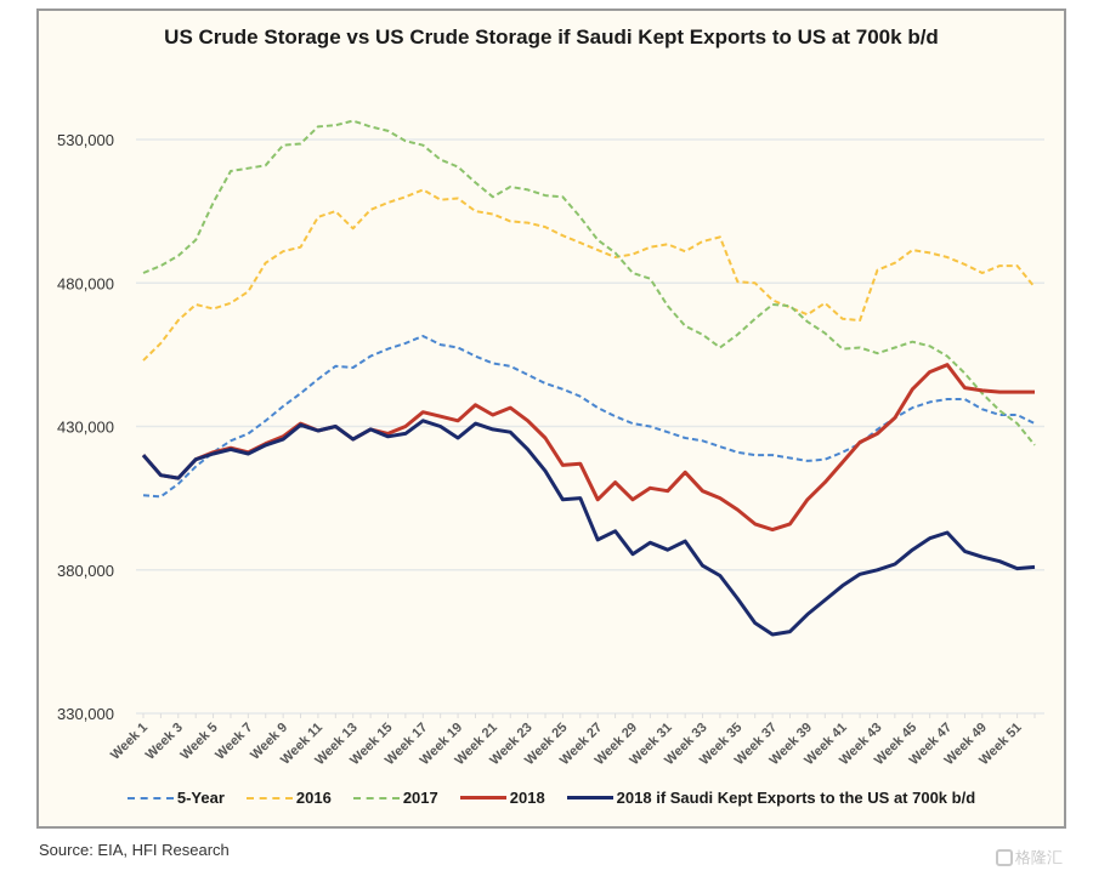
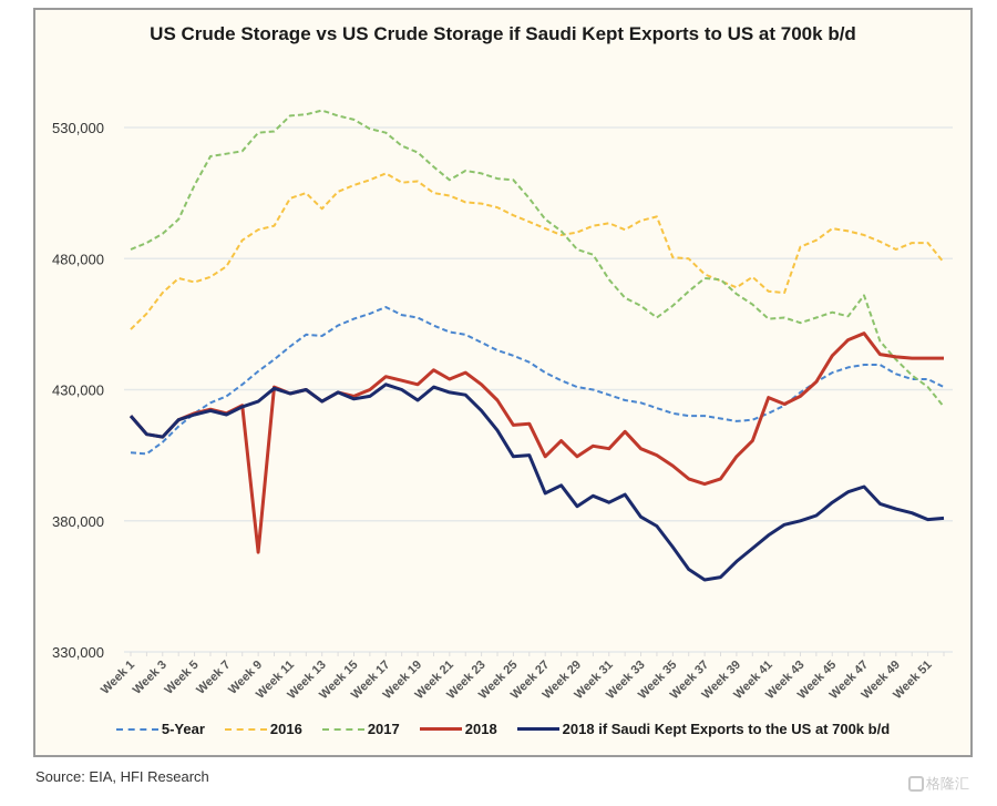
2018/Week 9: 426000 -> 368000
2018/Week 41: 418000 -> 427000
2017/Week 47: 454000 -> 466000
